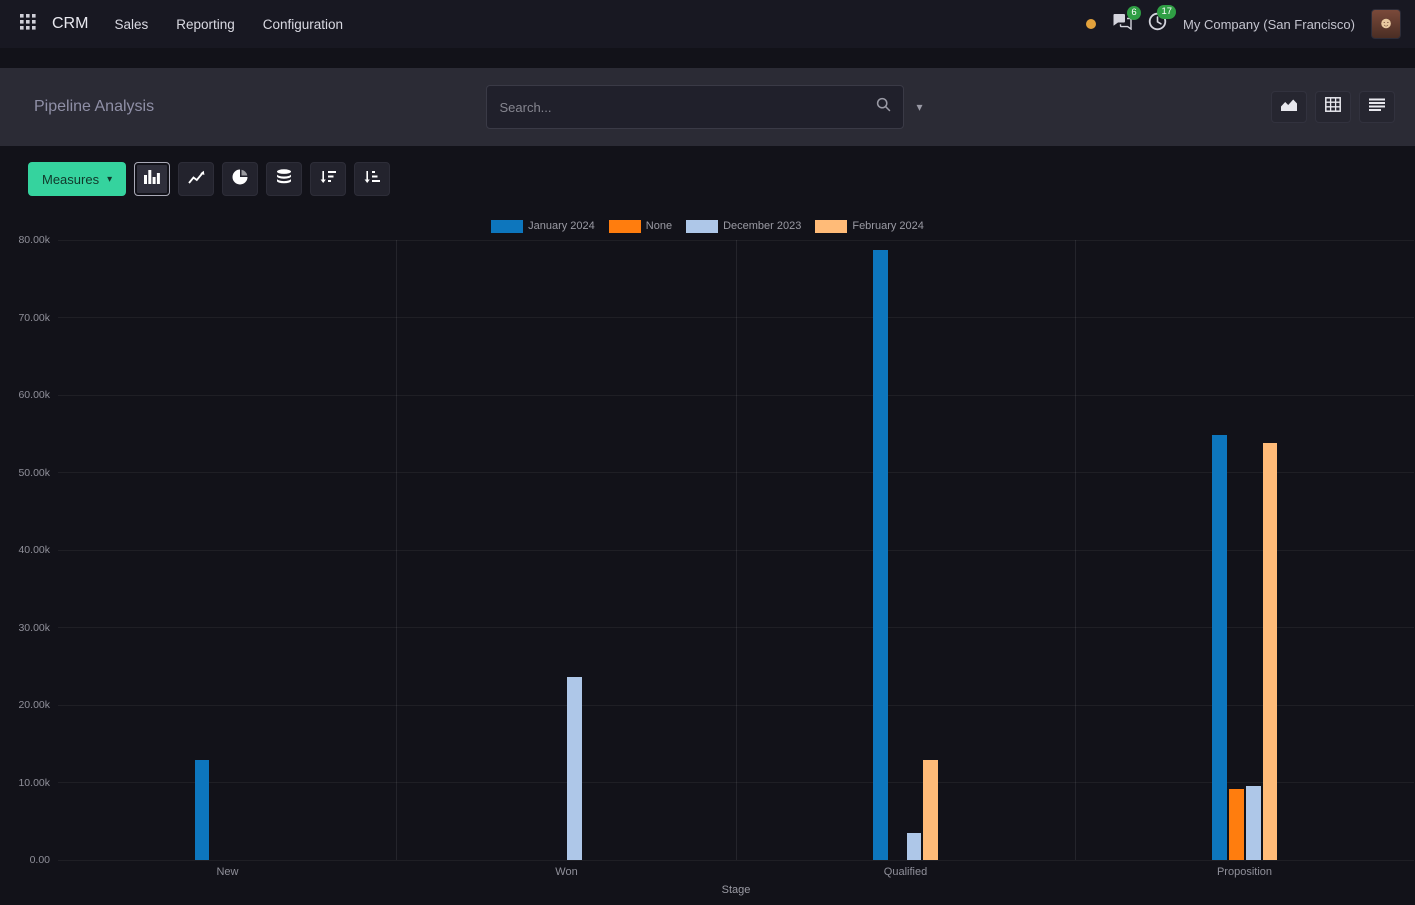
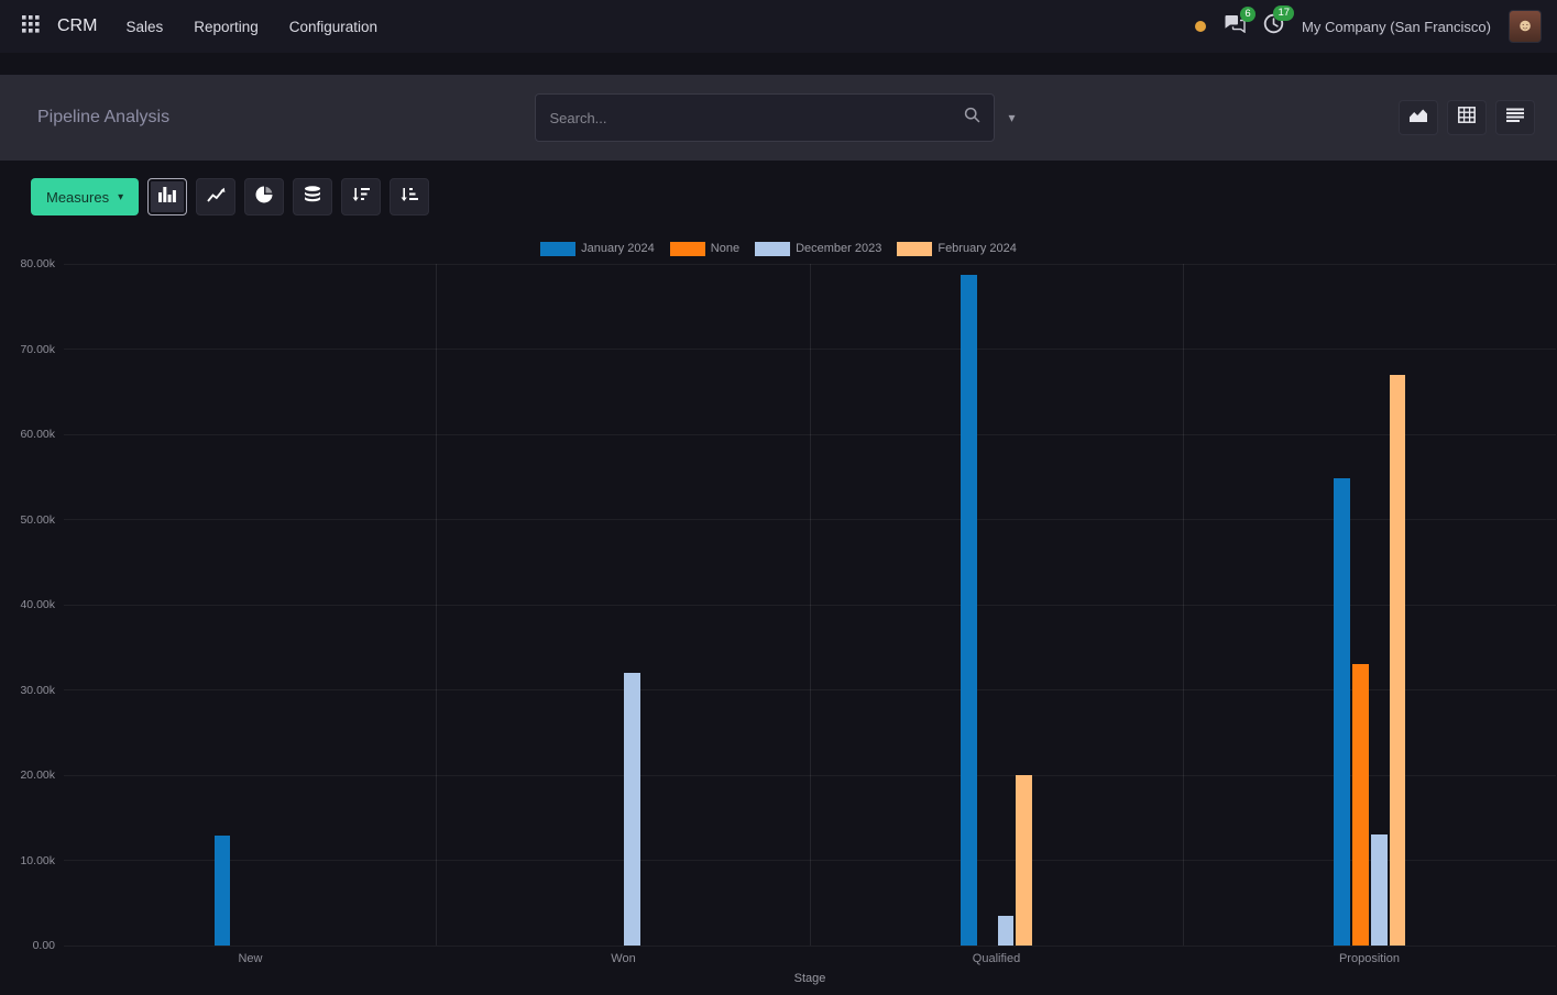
December 2023/Won: 24k -> 32k
February 2024/Qualified: 13k -> 20k
None/Proposition: 9k -> 33k
December 2023/Proposition: 10k -> 13k
February 2024/Proposition: 54k -> 67k
